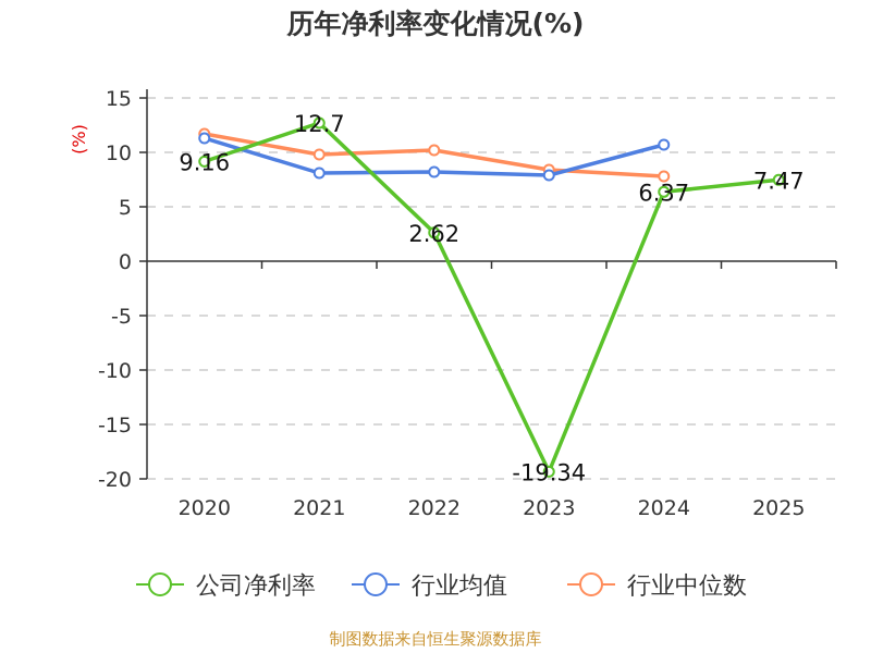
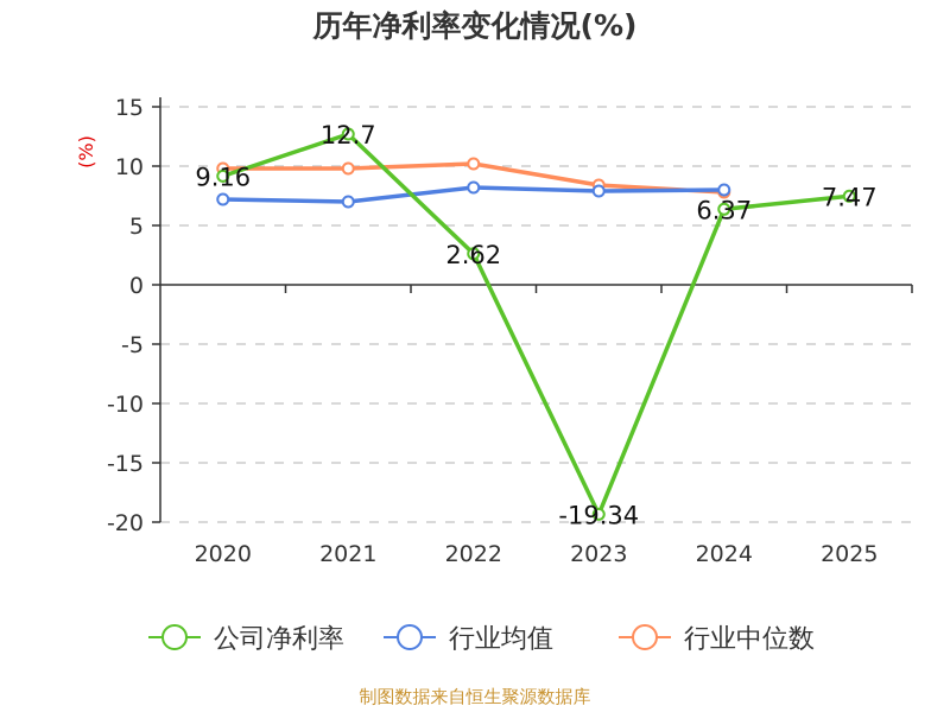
行业均值/2020: 11.3 -> 7.2
行业中位数/2020: 11.7 -> 9.8
行业均值/2021: 8.1 -> 7.0
行业均值/2024: 10.7 -> 8.0
